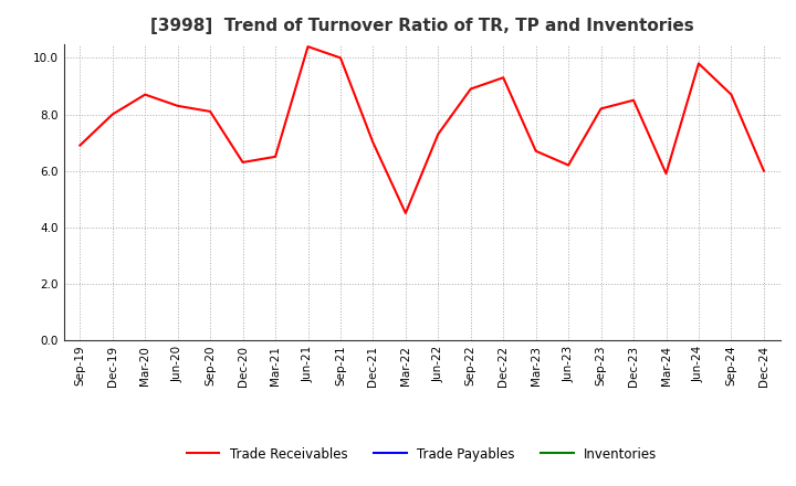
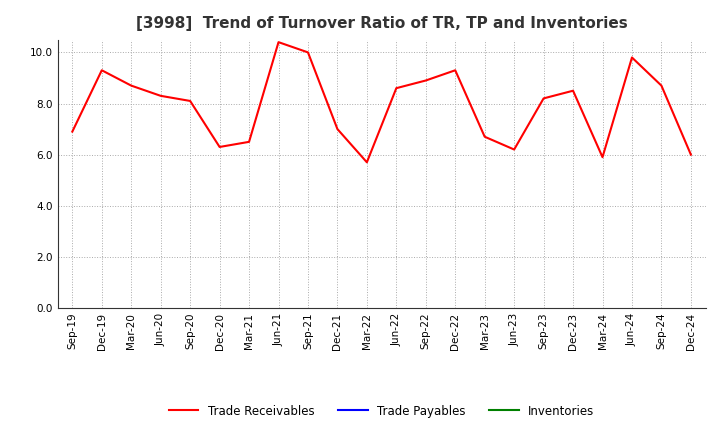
Dec-19: 8.0 -> 9.3
Mar-22: 4.5 -> 5.7
Jun-22: 7.3 -> 8.6
